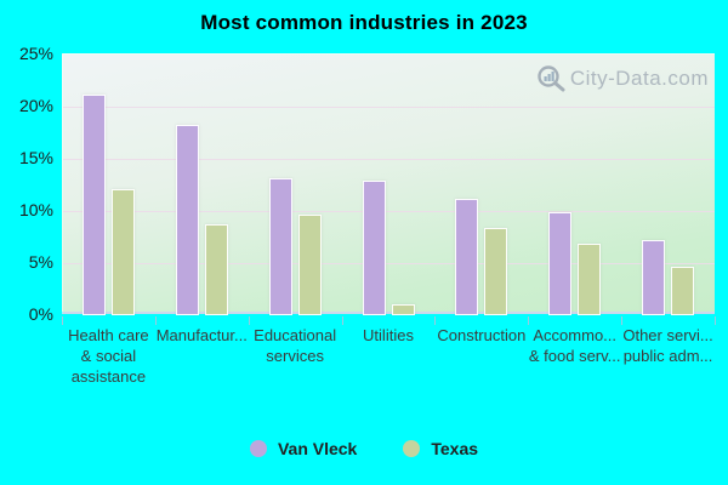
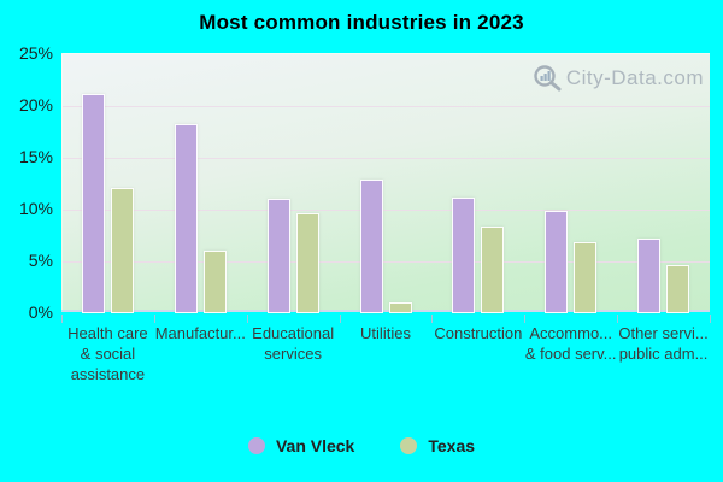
Texas/Manufactur...: 9% -> 6%
Van Vleck/Educational services: 13% -> 11%
